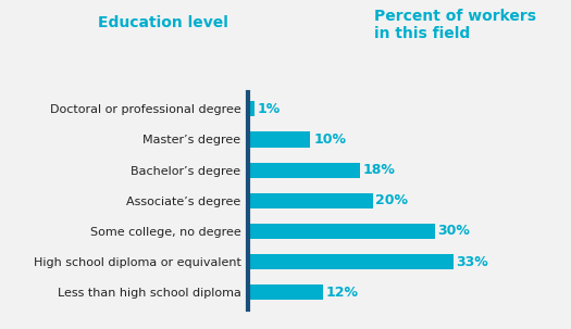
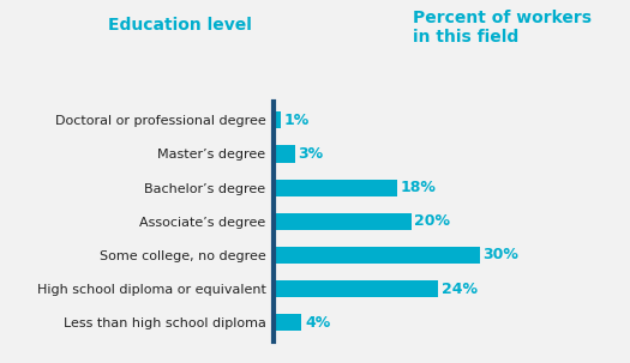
Master’s degree: 10% -> 3%
High school diploma or equivalent: 33% -> 24%
Less than high school diploma: 12% -> 4%
